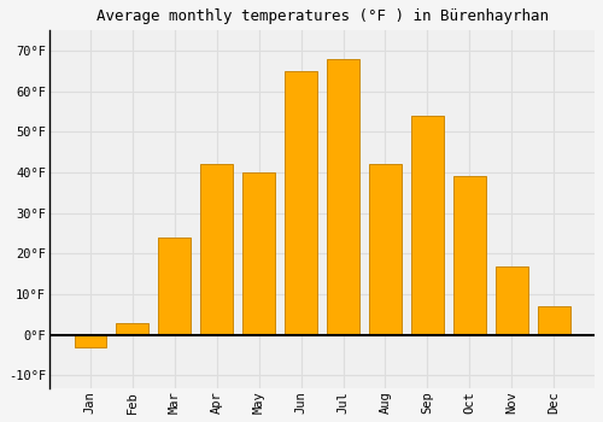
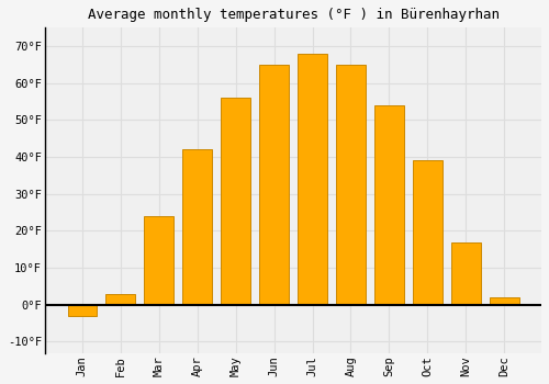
May: 40°F -> 56°F
Aug: 42°F -> 65°F
Dec: 7°F -> 2°F
